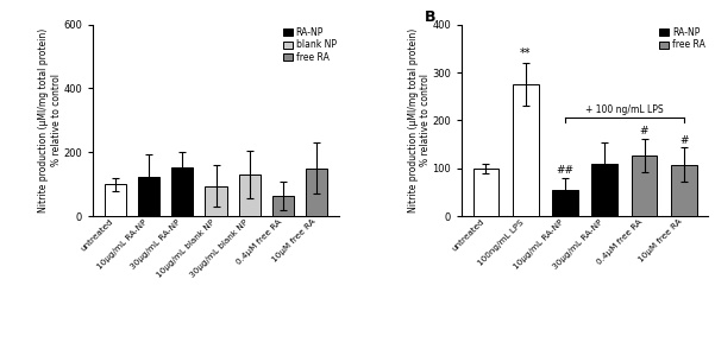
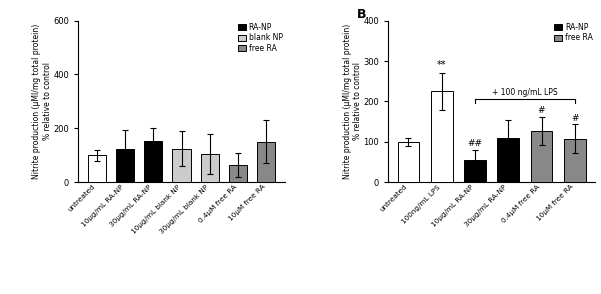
10μg/mL blank NP: 95 -> 125
30μg/mL blank NP: 130 -> 105
100ng/mL LPS: 275 -> 225
